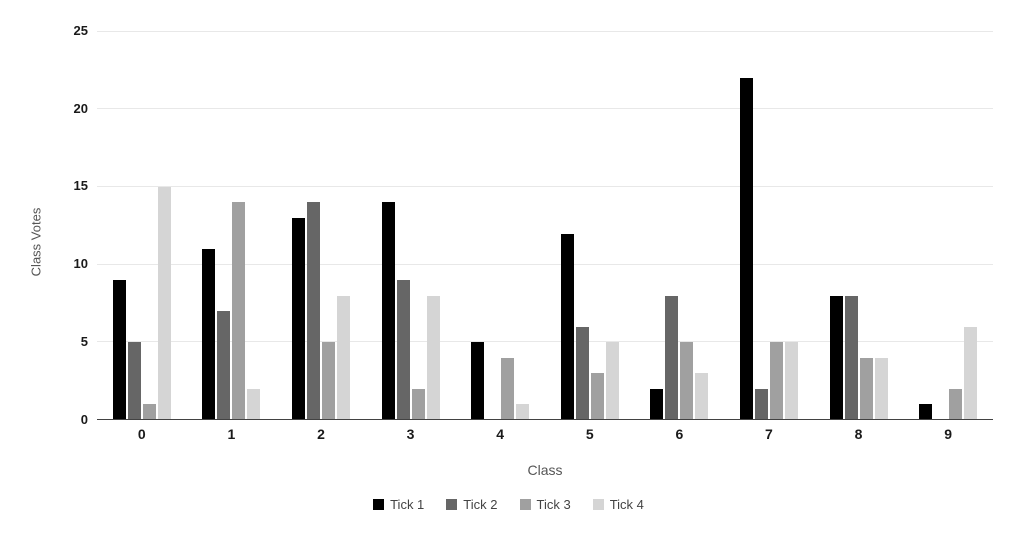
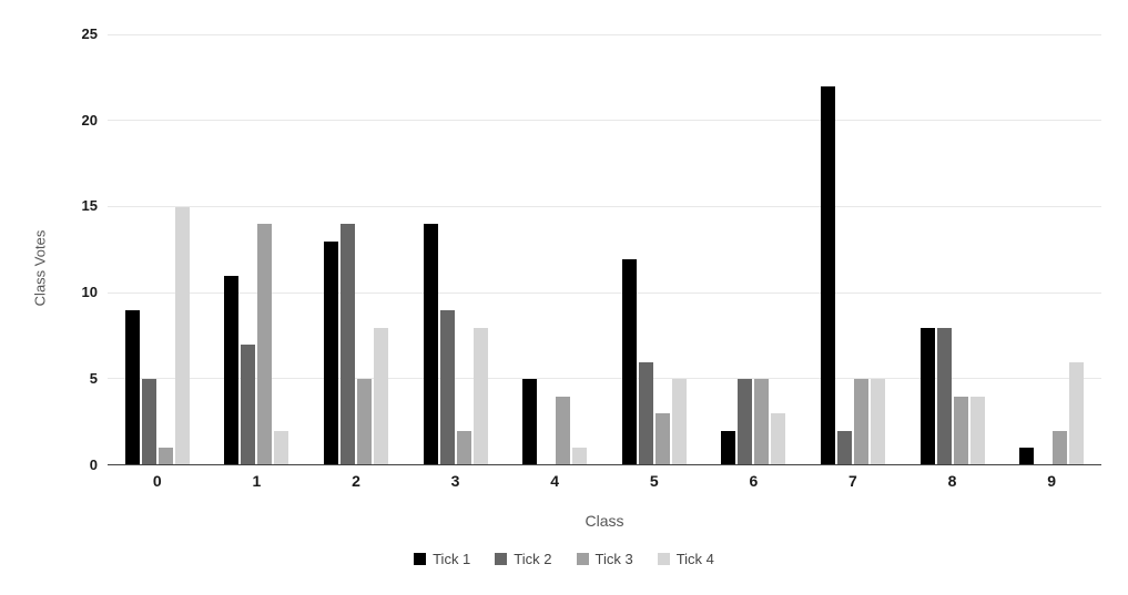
Tick 2/6: 8 -> 5
